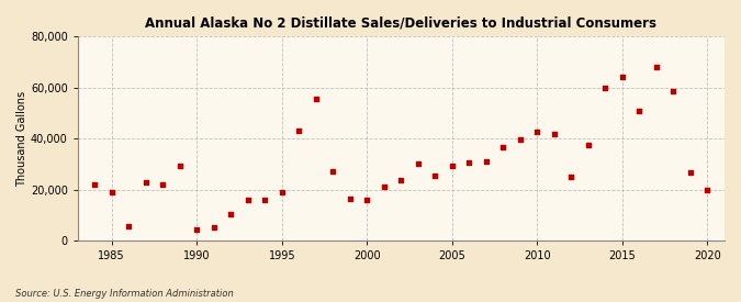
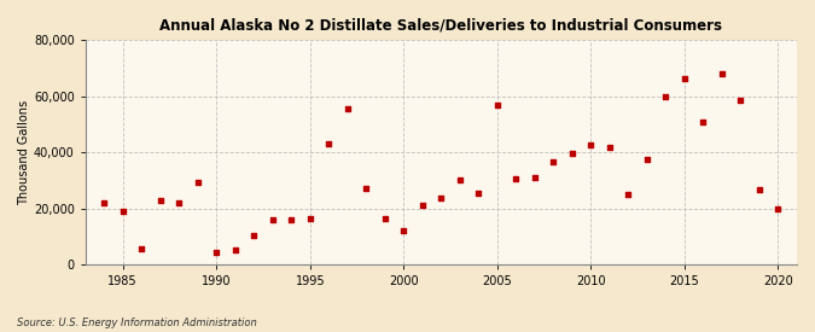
1995: 19,000 -> 16,500
2000: 16,000 -> 12,000
2005: 29,500 -> 57,000
2015: 64,000 -> 66,500
